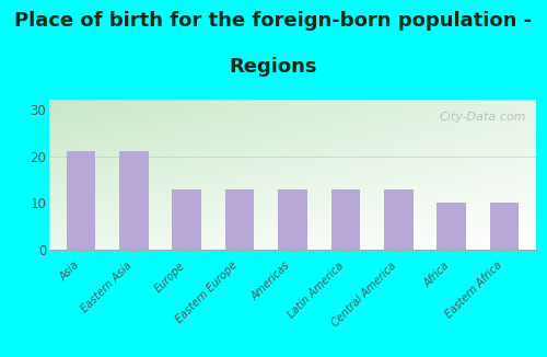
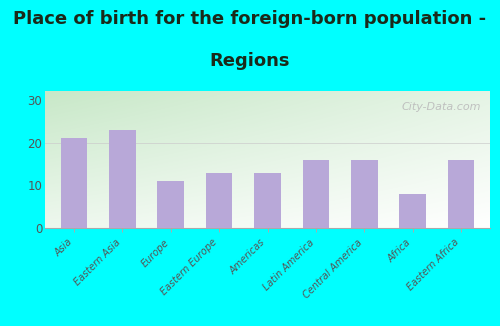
Eastern Asia: 21 -> 23
Europe: 13 -> 11
Latin America: 13 -> 16
Central America: 13 -> 16
Africa: 10 -> 8
Eastern Africa: 10 -> 16
